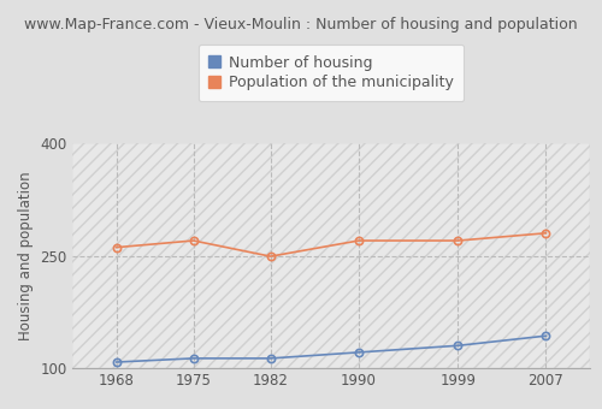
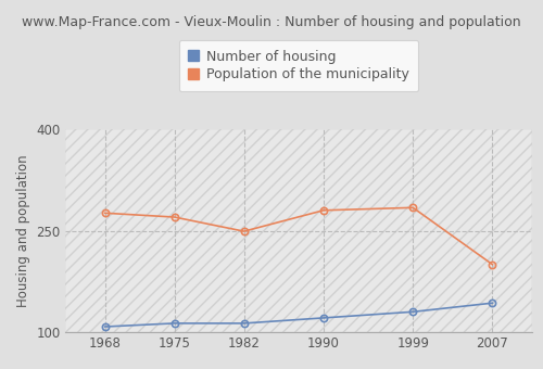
Population of the municipality/1968: 261 -> 276
Population of the municipality/1990: 270 -> 280
Population of the municipality/1999: 270 -> 284
Population of the municipality/2007: 280 -> 200
